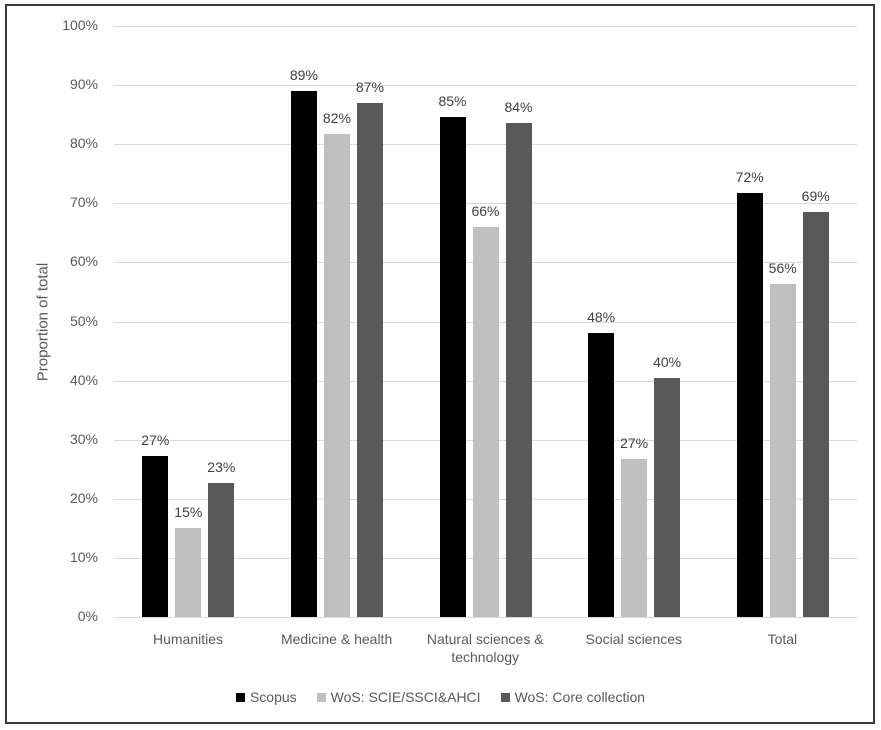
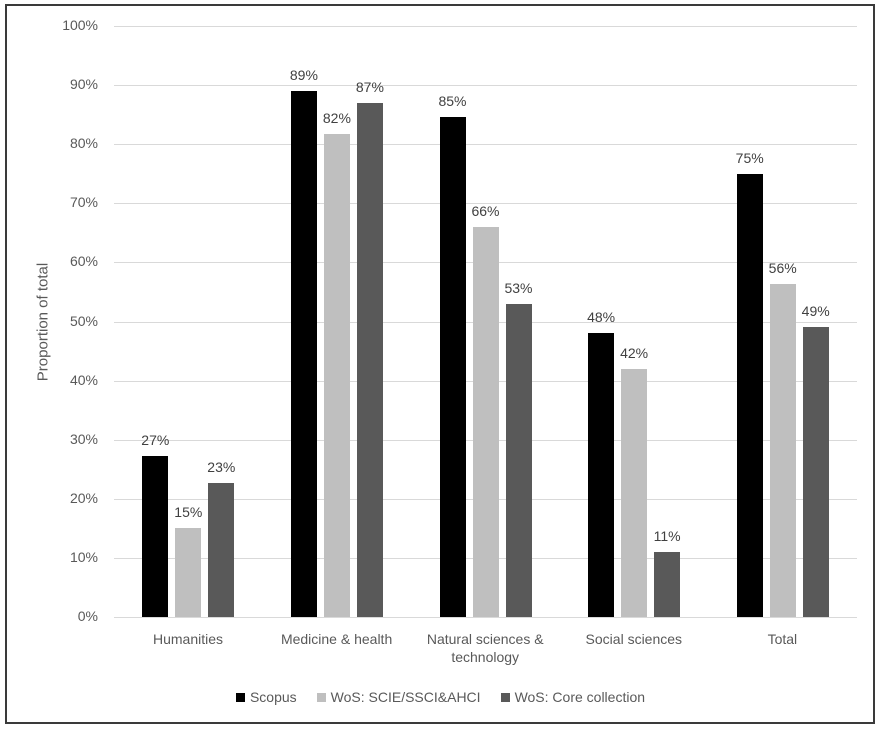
WoS: Core collection/Natural sciences & technology: 84% -> 53%
WoS: SCIE/SSCI&AHCI/Social sciences: 27% -> 42%
WoS: Core collection/Social sciences: 40% -> 11%
Scopus/Total: 72% -> 75%
WoS: Core collection/Total: 69% -> 49%
